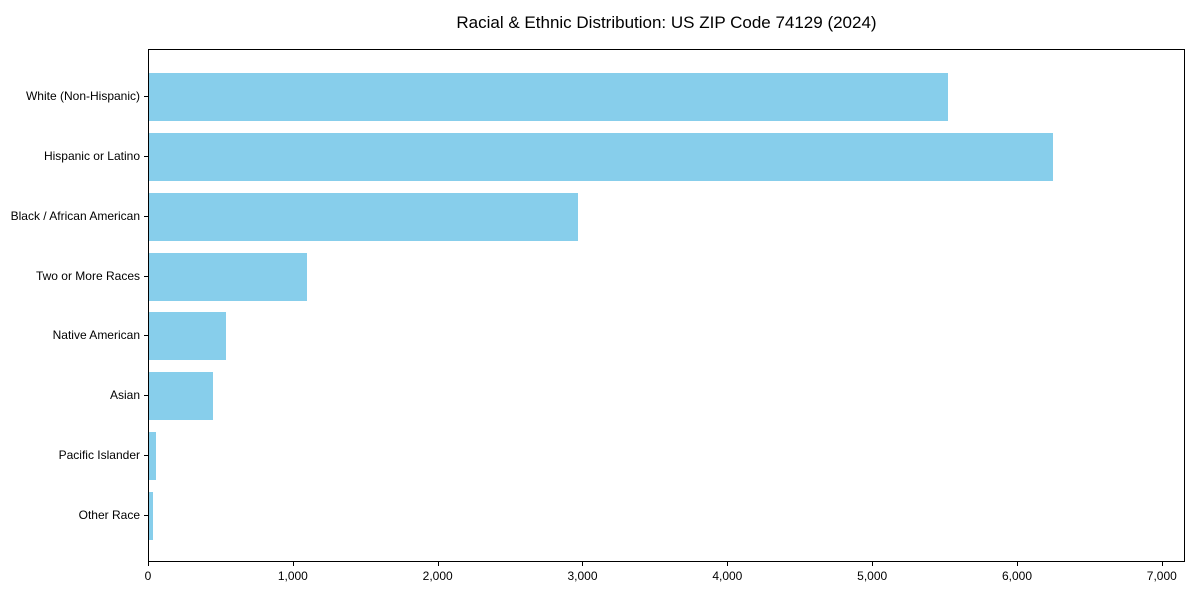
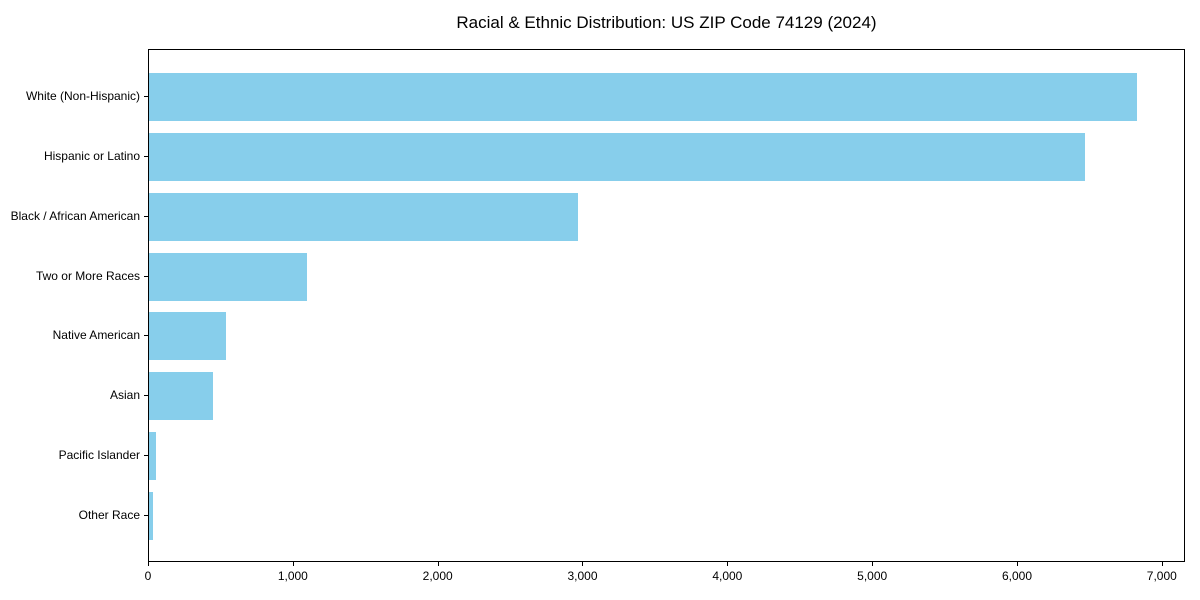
White (Non-Hispanic): 5520 -> 6820
Hispanic or Latino: 6240 -> 6460
